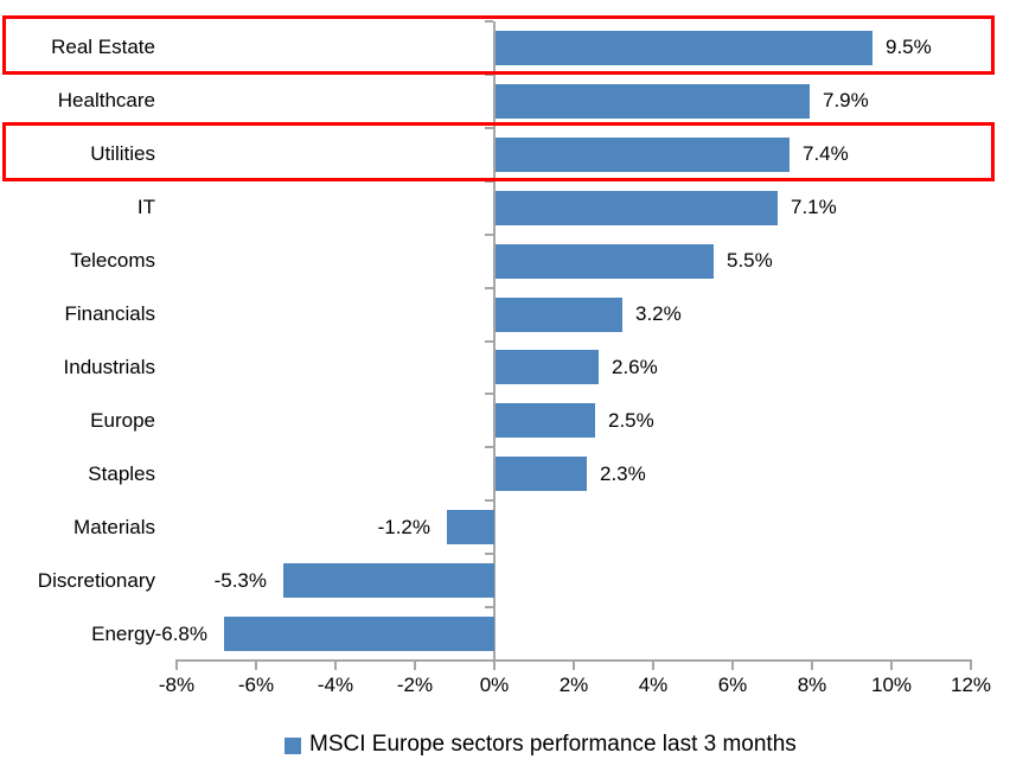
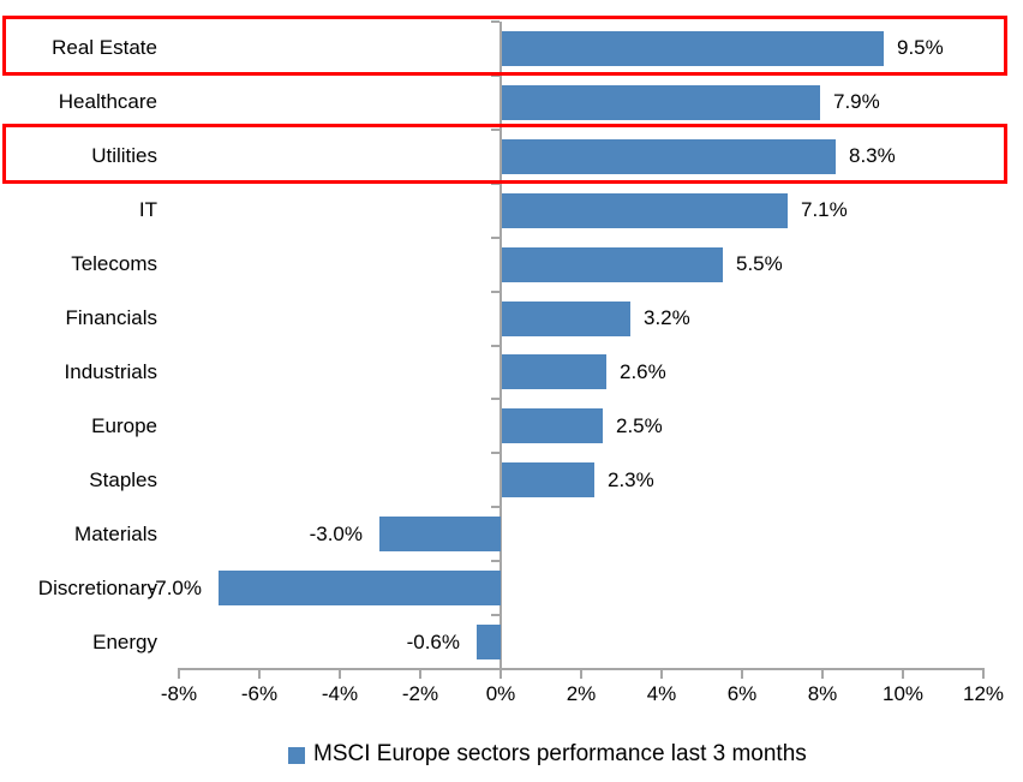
Utilities: 7.4% -> 8.3%
Materials: -1.2% -> -3.0%
Discretionary: -5.3% -> -7.0%
Energy: -6.8% -> -0.6%
